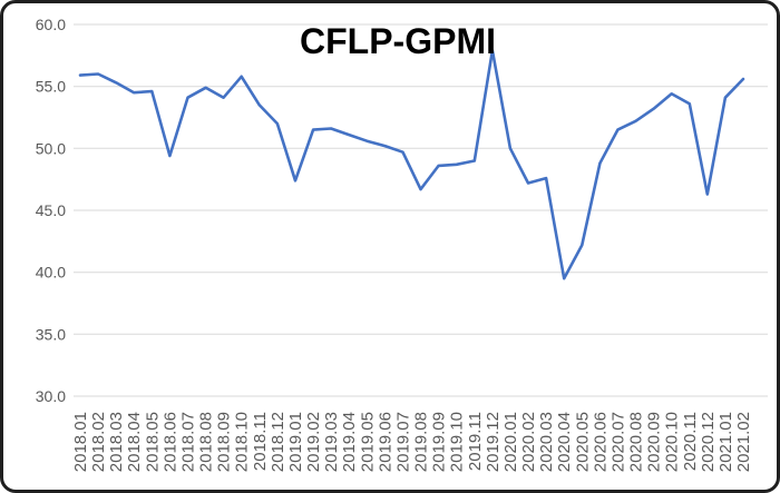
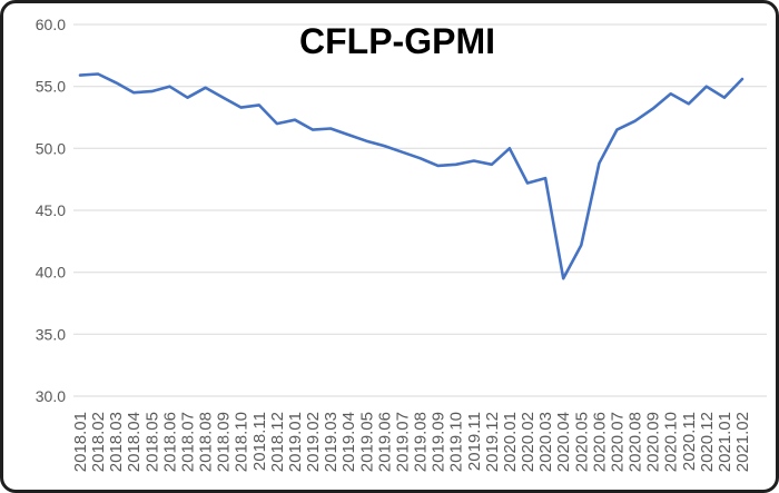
2018.06: 49.4 -> 55.0
2018.10: 55.8 -> 53.3
2019.01: 47.4 -> 52.3
2019.08: 46.7 -> 49.2
2019.12: 57.9 -> 48.7
2020.12: 46.3 -> 55.0
